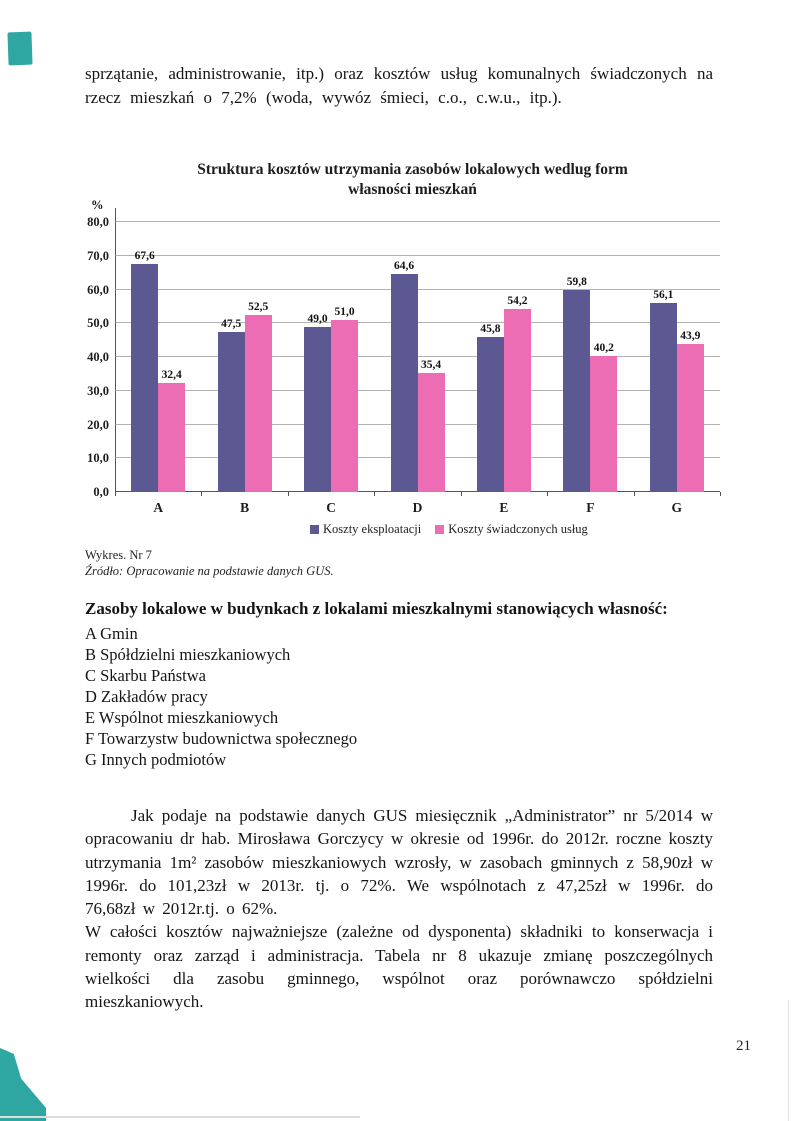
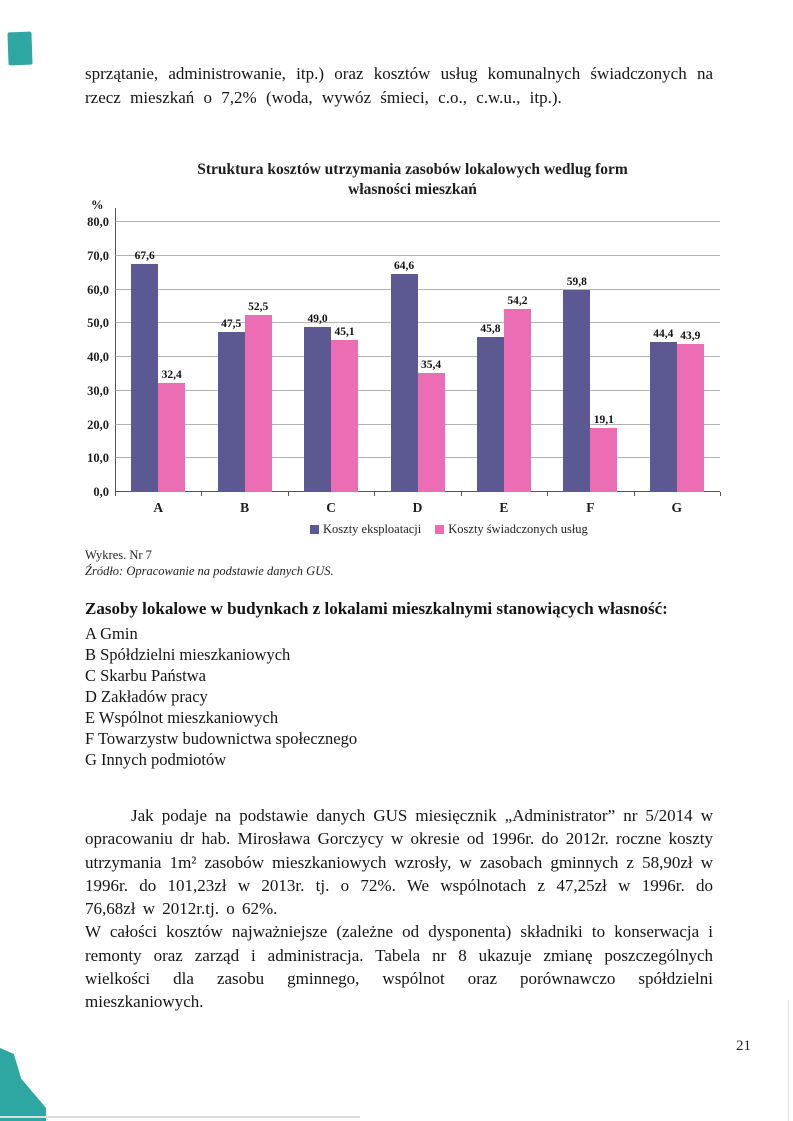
Koszty świadczonych usług/C: 51,0 -> 45,1
Koszty świadczonych usług/F: 40,2 -> 19,1
Koszty eksploatacji/G: 56,1 -> 44,4
